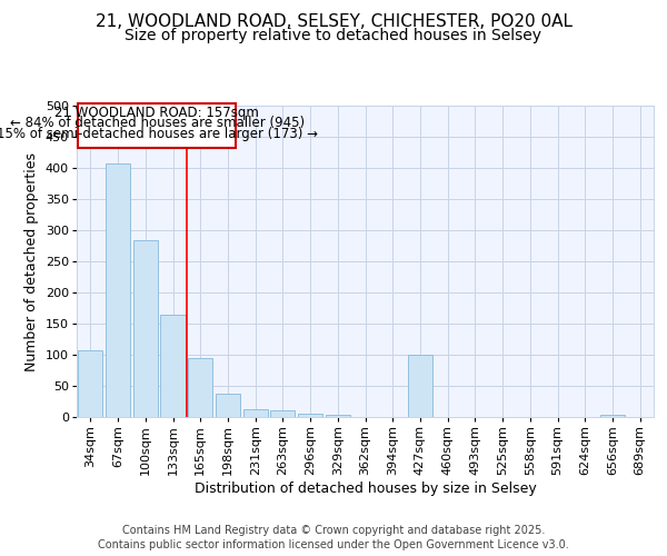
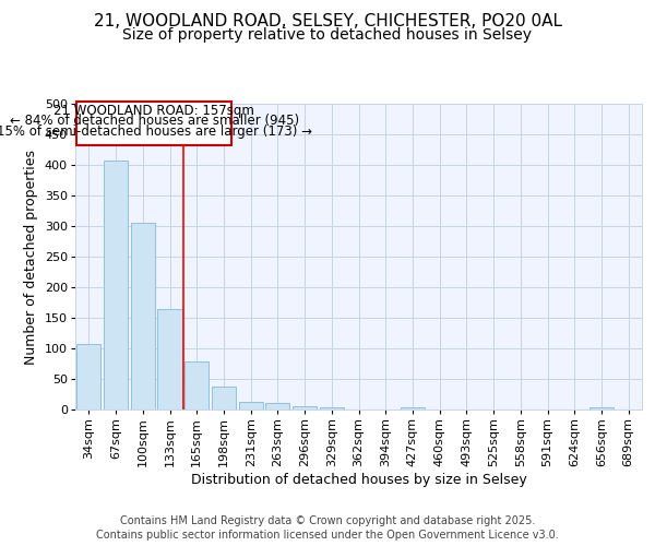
100sqm: 284 -> 305
165sqm: 94 -> 78
427sqm: 100 -> 3
